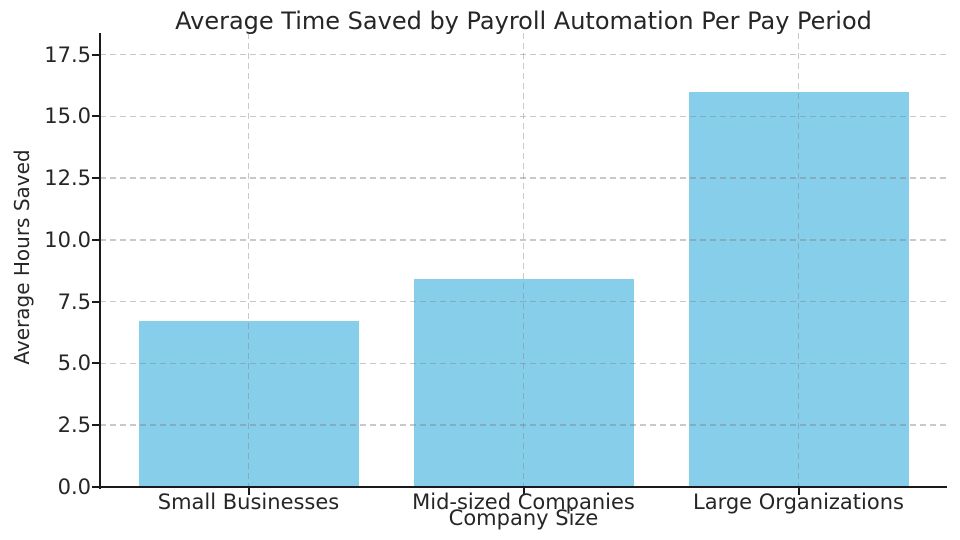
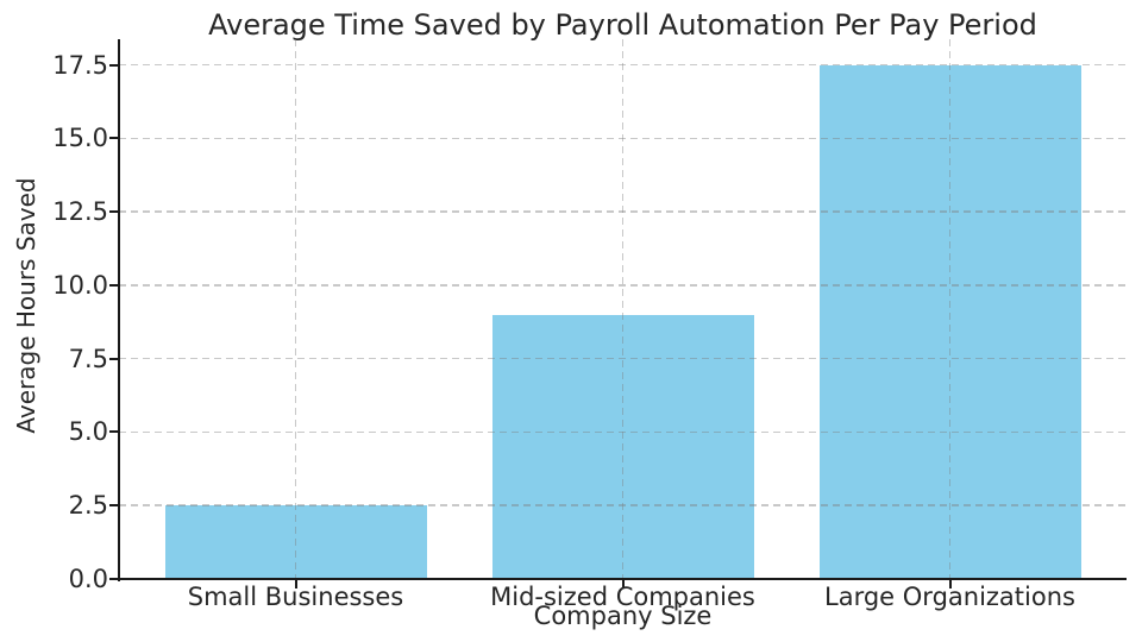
Small Businesses: 6.7 -> 2.5
Mid-sized Companies: 8.4 -> 9.0
Large Organizations: 16.0 -> 17.5
